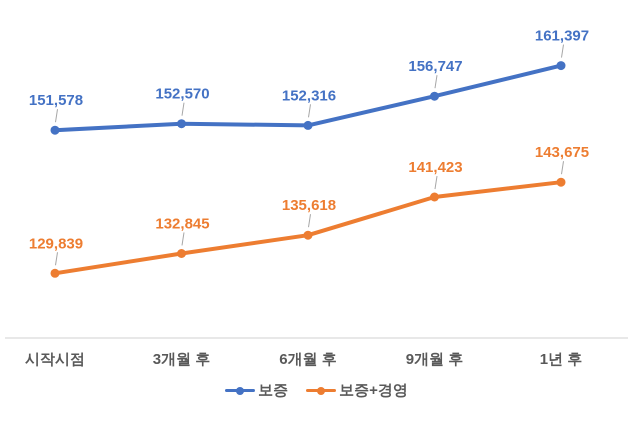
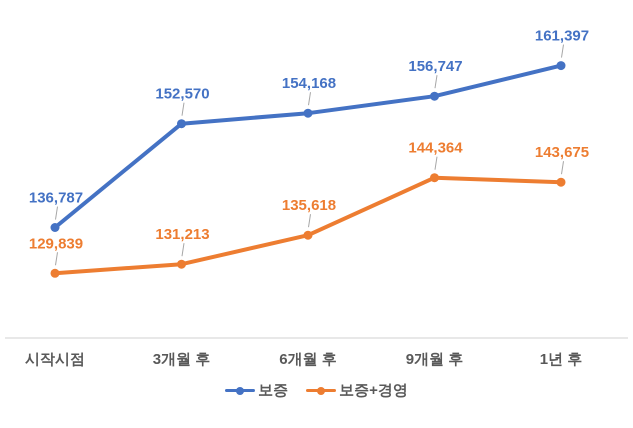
보증/시작시점: 151,578 -> 136,787
보증+경영/3개월 후: 132,845 -> 131,213
보증/6개월 후: 152,316 -> 154,168
보증+경영/9개월 후: 141,423 -> 144,364
